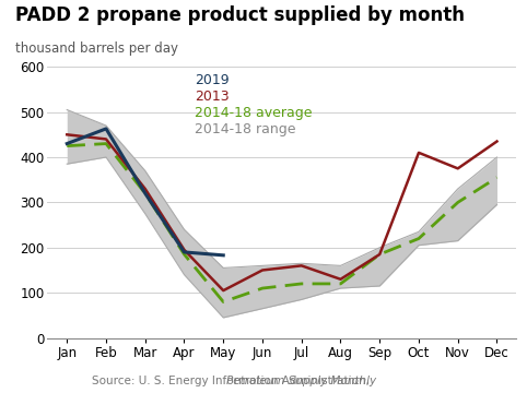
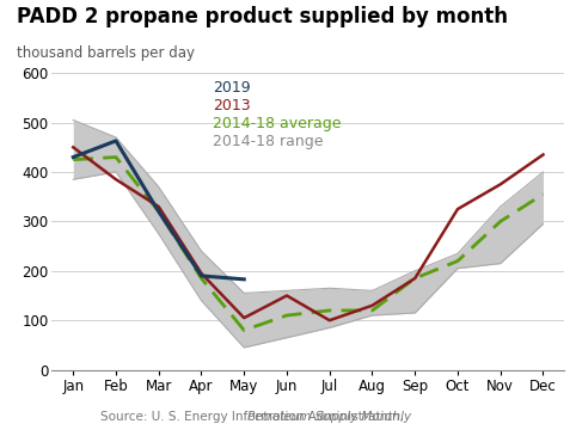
2013/Feb: 440 -> 385
2013/Jul: 160 -> 100
2013/Oct: 410 -> 325
